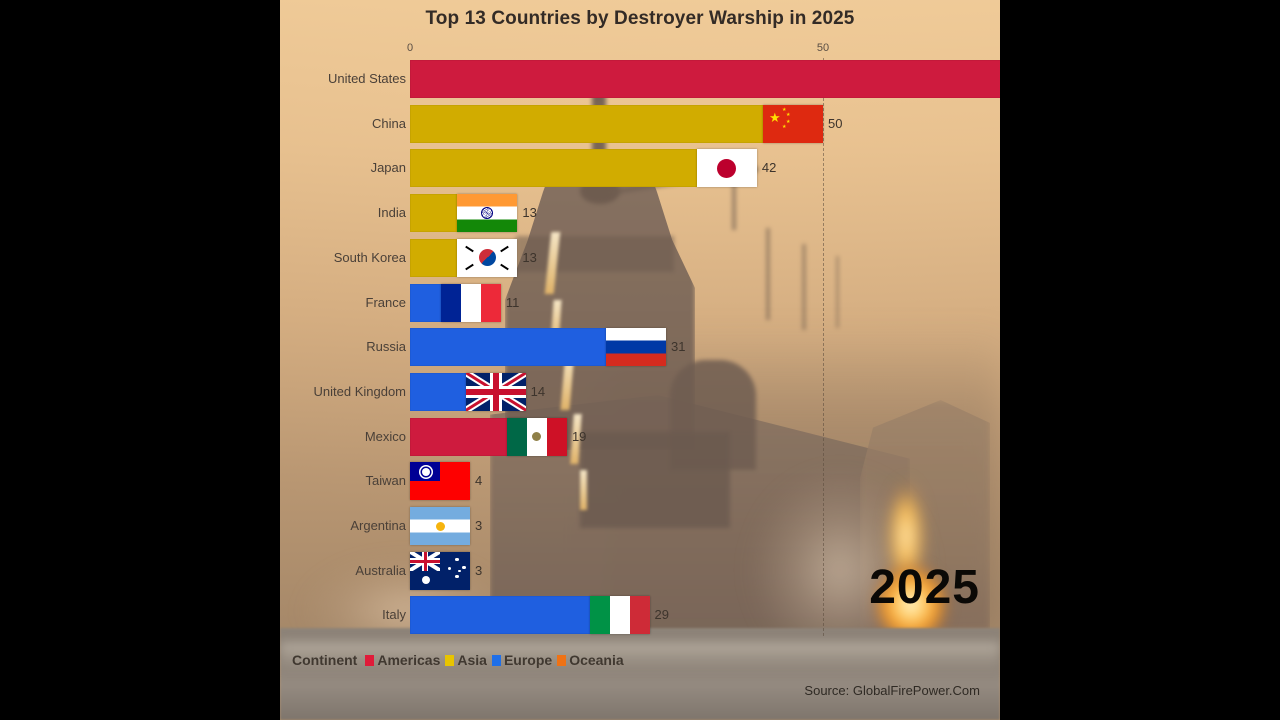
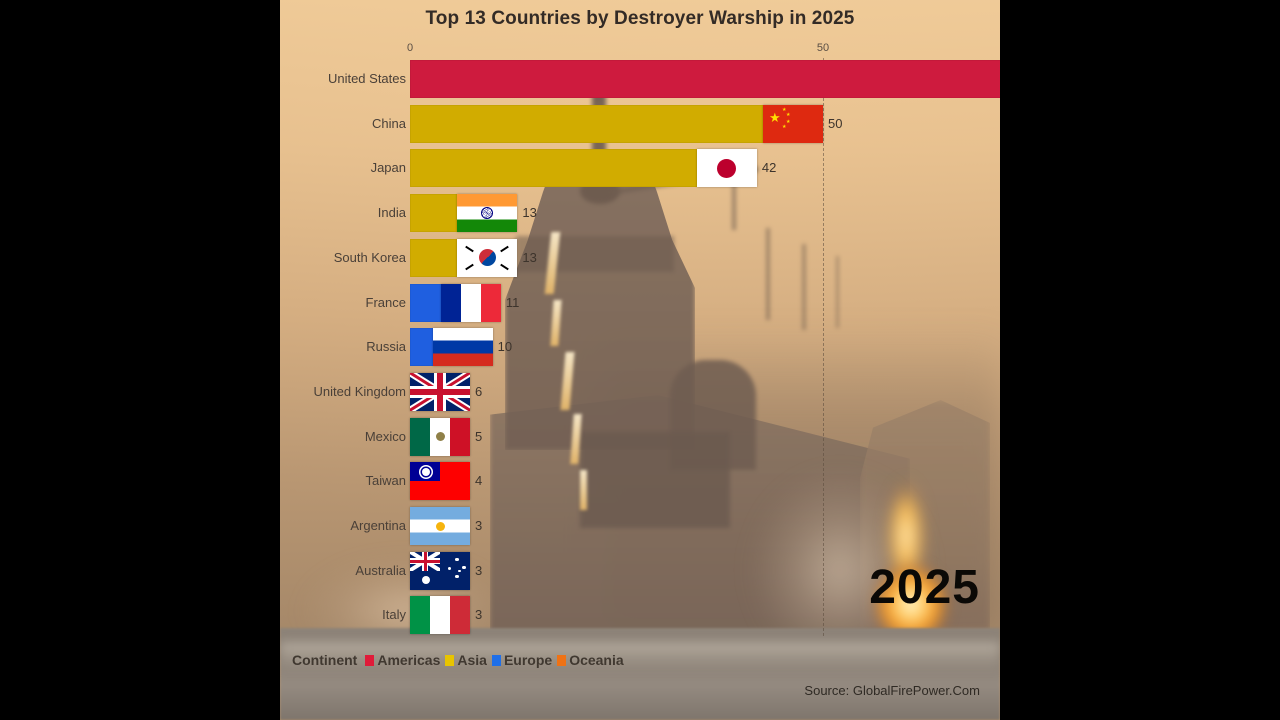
Russia: 31 -> 10
United Kingdom: 14 -> 6
Mexico: 19 -> 5
Italy: 29 -> 3
